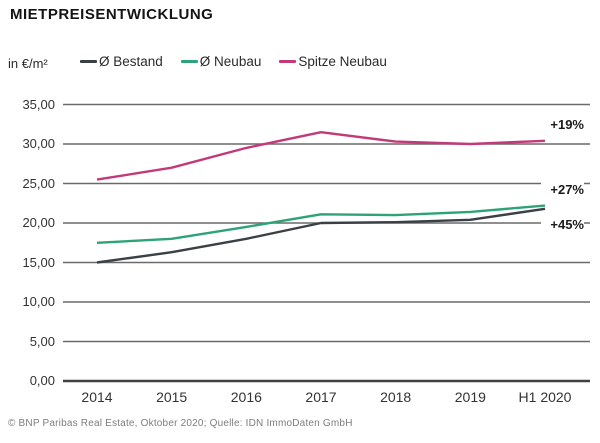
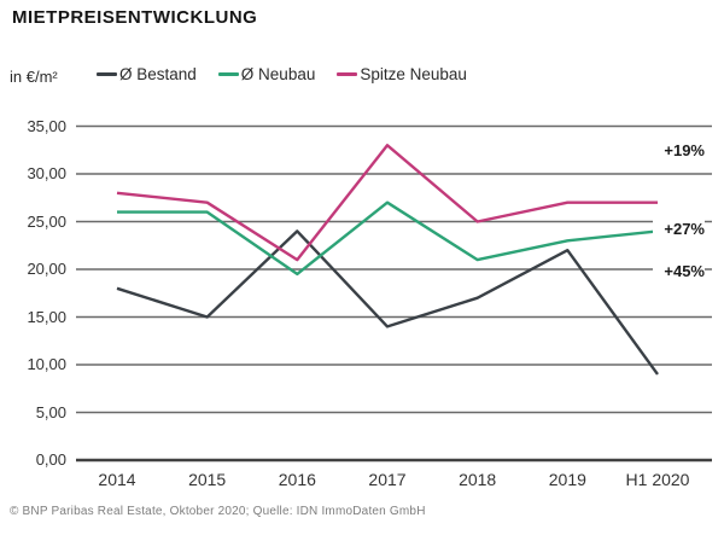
Ø Bestand/2014: 15 -> 18
Ø Neubau/2014: 18 -> 26
Spitze Neubau/2014: 26 -> 28
Ø Bestand/2015: 16 -> 15
Ø Neubau/2015: 18 -> 26
Ø Bestand/2016: 18 -> 24
Spitze Neubau/2016: 30 -> 21
Ø Bestand/2017: 20 -> 14
Ø Neubau/2017: 21 -> 27
Spitze Neubau/2017: 32 -> 33
Ø Bestand/2018: 20 -> 17
Spitze Neubau/2018: 30 -> 25
Ø Bestand/2019: 20 -> 22
Ø Neubau/2019: 21 -> 23
Spitze Neubau/2019: 30 -> 27
Ø Bestand/H1 2020: 22 -> 9
Ø Neubau/H1 2020: 22 -> 24
Spitze Neubau/H1 2020: 30 -> 27
